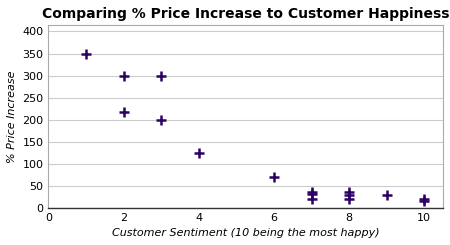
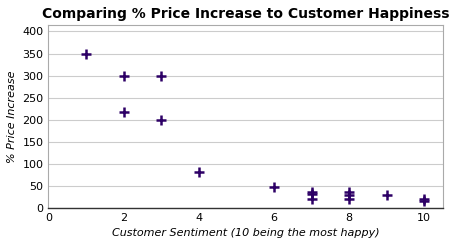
4: 125 -> 80
6: 70 -> 47
